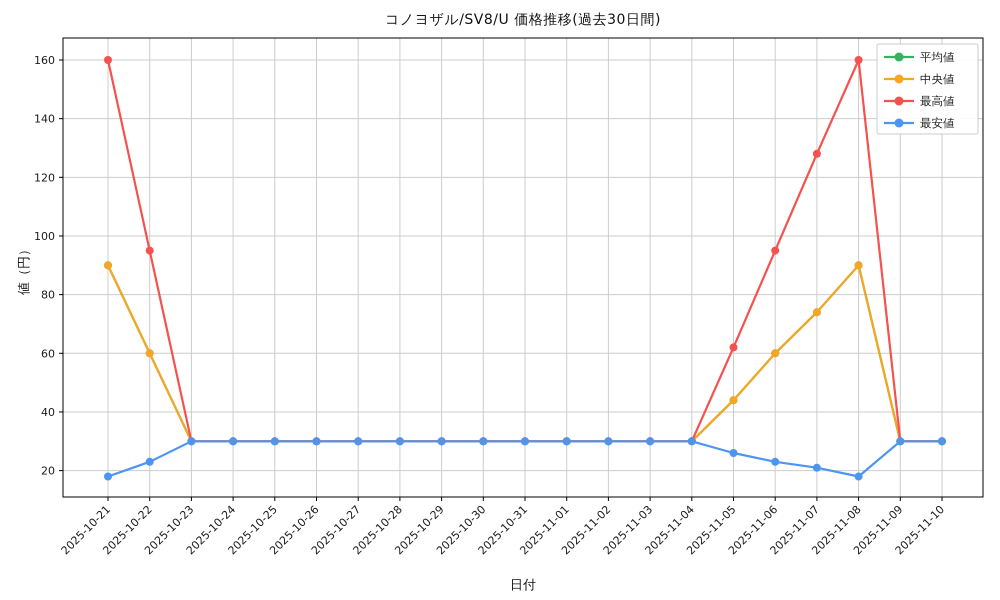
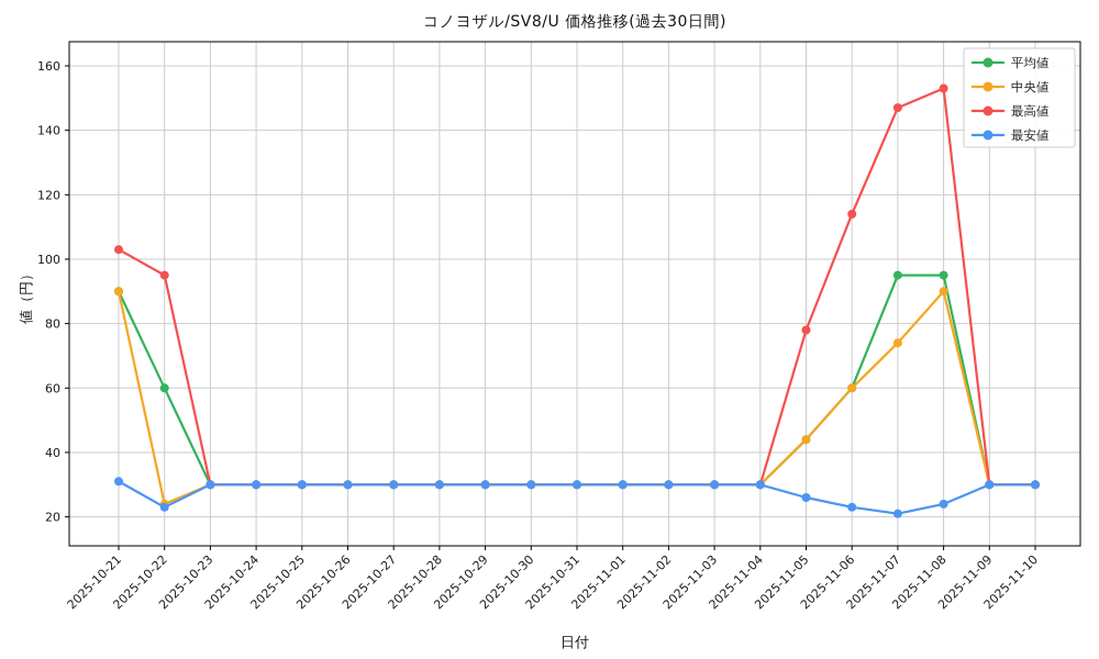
最高値/2025-10-21: 160 -> 103
最安値/2025-10-21: 18 -> 31
中央値/2025-10-22: 60 -> 24
最高値/2025-11-05: 62 -> 78
最高値/2025-11-06: 95 -> 114
平均値/2025-11-07: 74 -> 95
最高値/2025-11-07: 128 -> 147
平均値/2025-11-08: 90 -> 95
最高値/2025-11-08: 160 -> 153
最安値/2025-11-08: 18 -> 24
